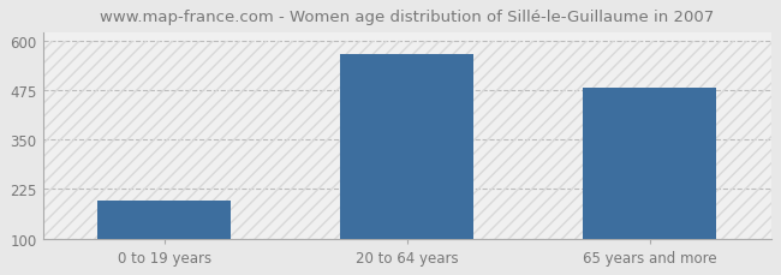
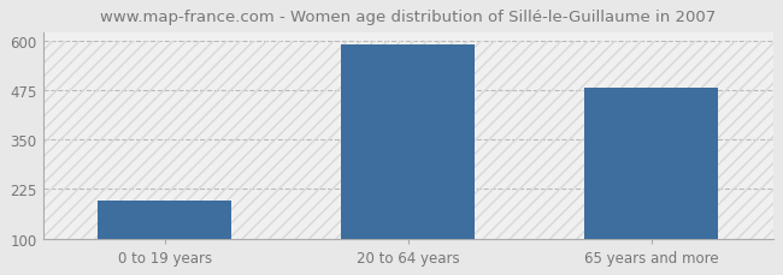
20 to 64 years: 565 -> 590
